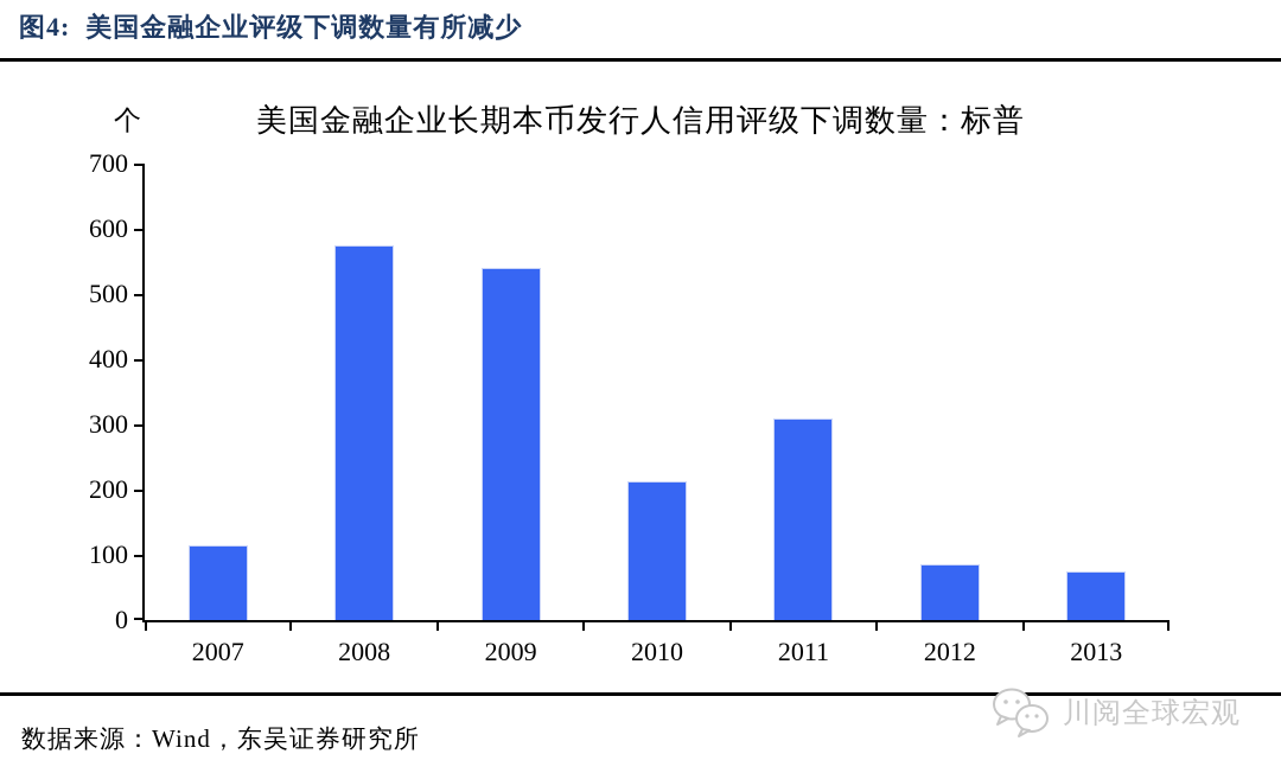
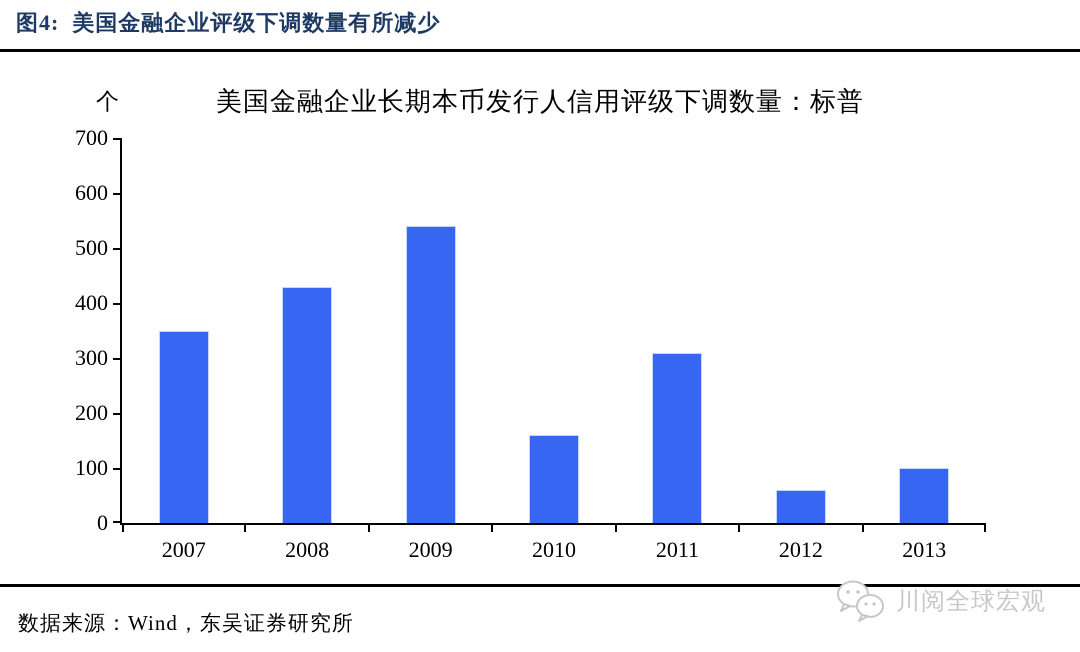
2007: 120 -> 350
2008: 580 -> 430
2010: 210 -> 160
2012: 80 -> 60
2013: 80 -> 100
